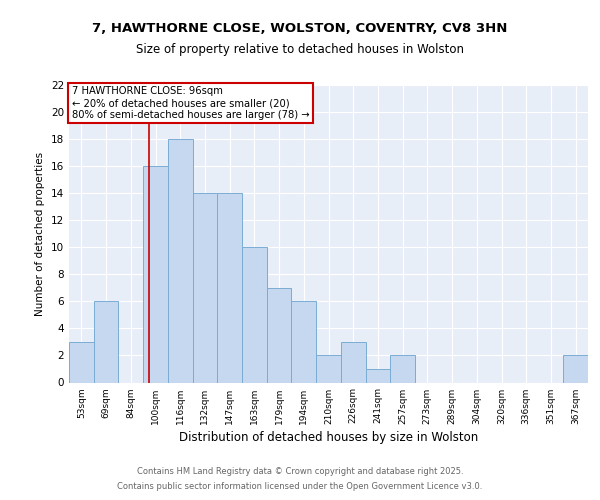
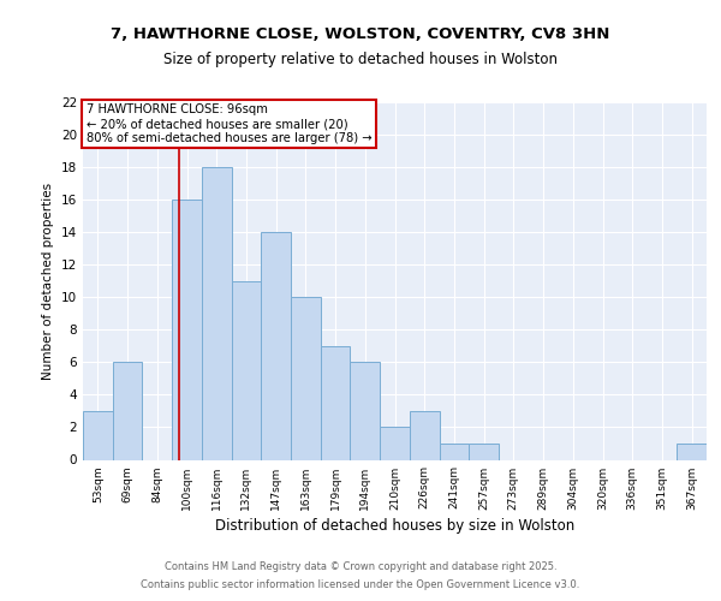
132sqm: 14 -> 11
257sqm: 2 -> 1
367sqm: 2 -> 1
